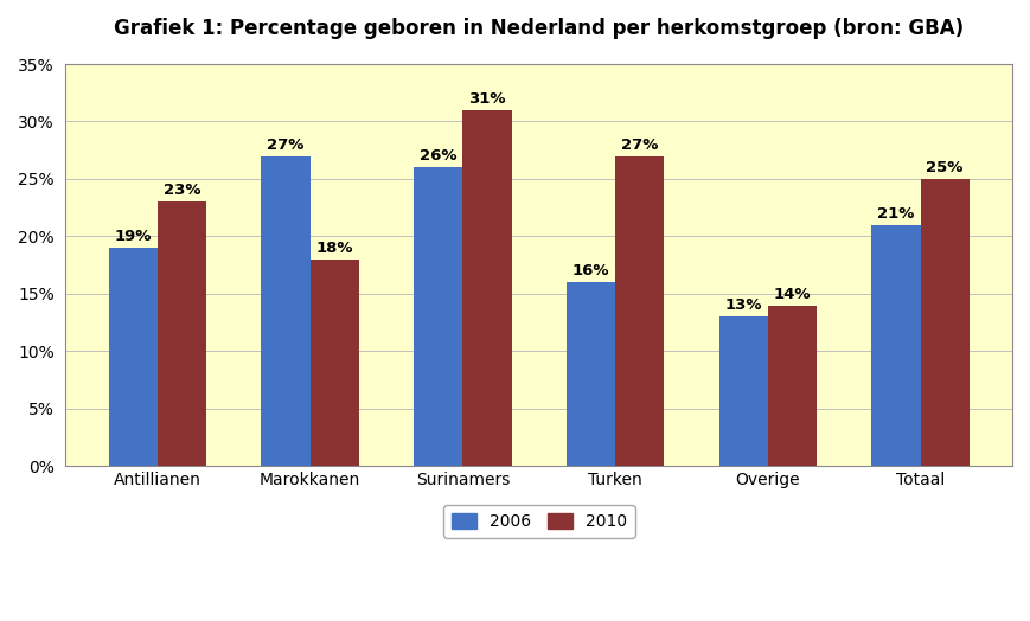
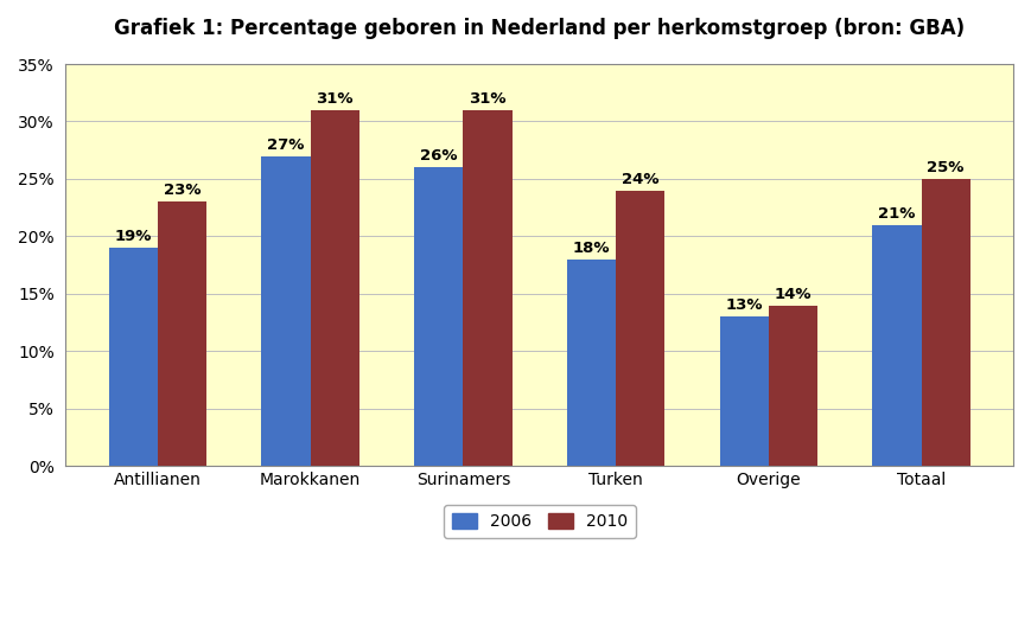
2010/Marokkanen: 18% -> 31%
2006/Turken: 16% -> 18%
2010/Turken: 27% -> 24%
